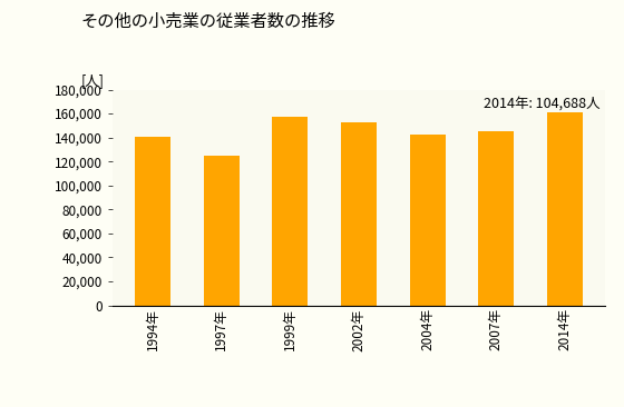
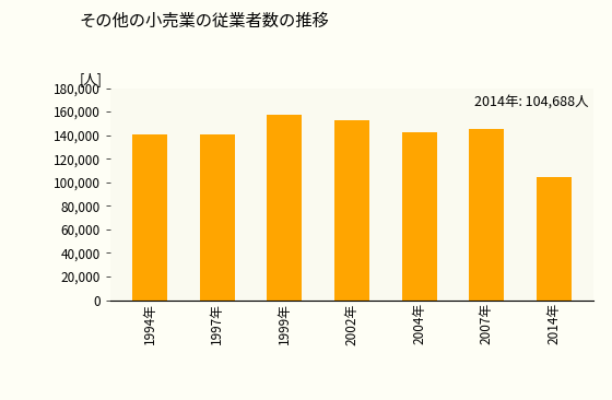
1997年: 125,000 -> 141,000
2014年: 161,000 -> 105,000
